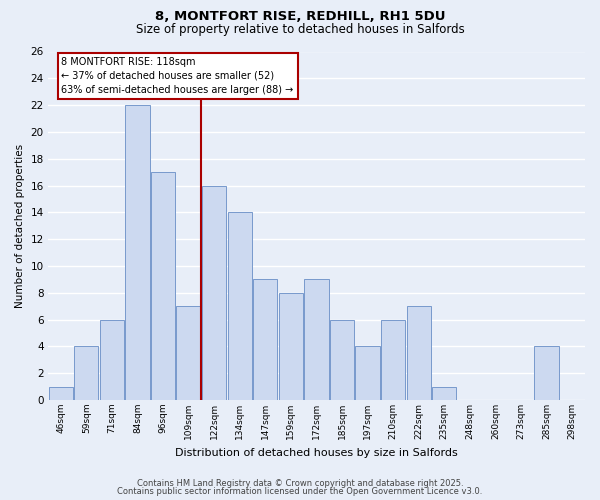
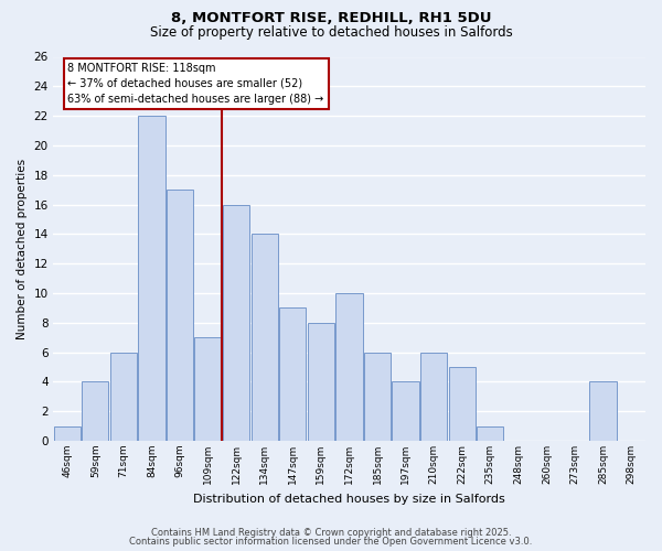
172sqm: 9 -> 10
222sqm: 7 -> 5
